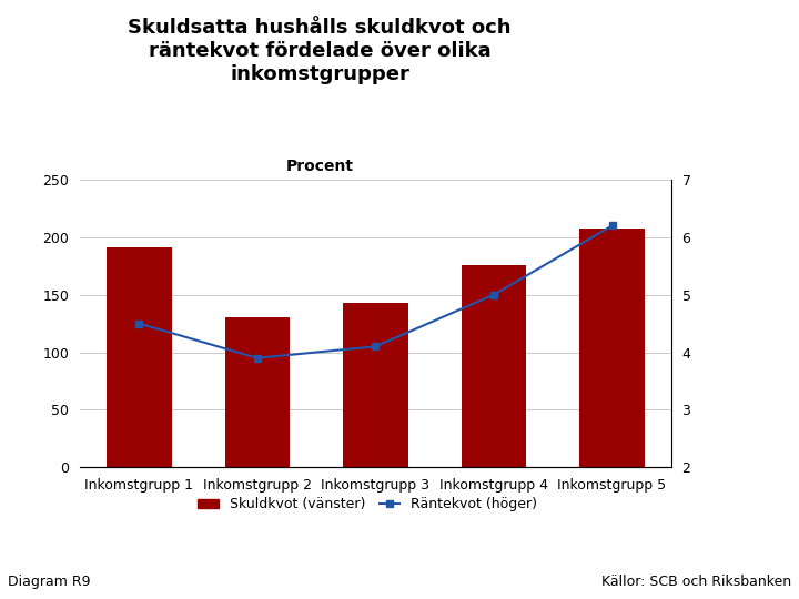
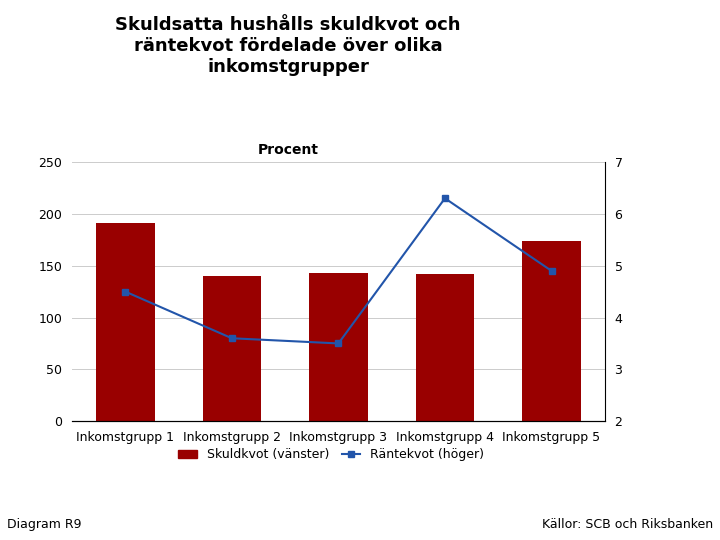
Skuldkvot (vänster)/Inkomstgrupp 2: 130 -> 140
Räntekvot (höger)/Inkomstgrupp 2: 3.9 -> 3.6
Räntekvot (höger)/Inkomstgrupp 3: 4.1 -> 3.5
Skuldkvot (vänster)/Inkomstgrupp 4: 176 -> 142
Räntekvot (höger)/Inkomstgrupp 4: 5.0 -> 6.3
Skuldkvot (vänster)/Inkomstgrupp 5: 208 -> 174
Räntekvot (höger)/Inkomstgrupp 5: 6.2 -> 4.9
